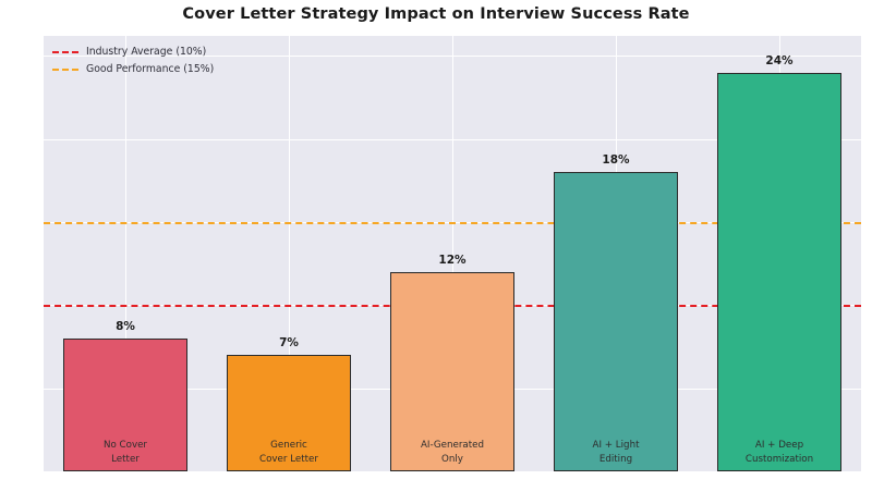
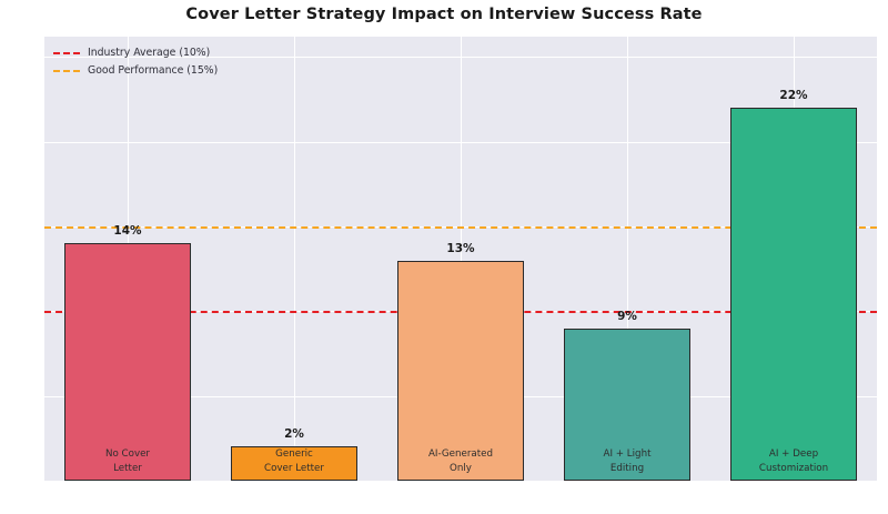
No Cover Letter: 8% -> 14%
Generic Cover Letter: 7% -> 2%
AI-Generated Only: 12% -> 13%
AI + Light Editing: 18% -> 9%
AI + Deep Customization: 24% -> 22%
